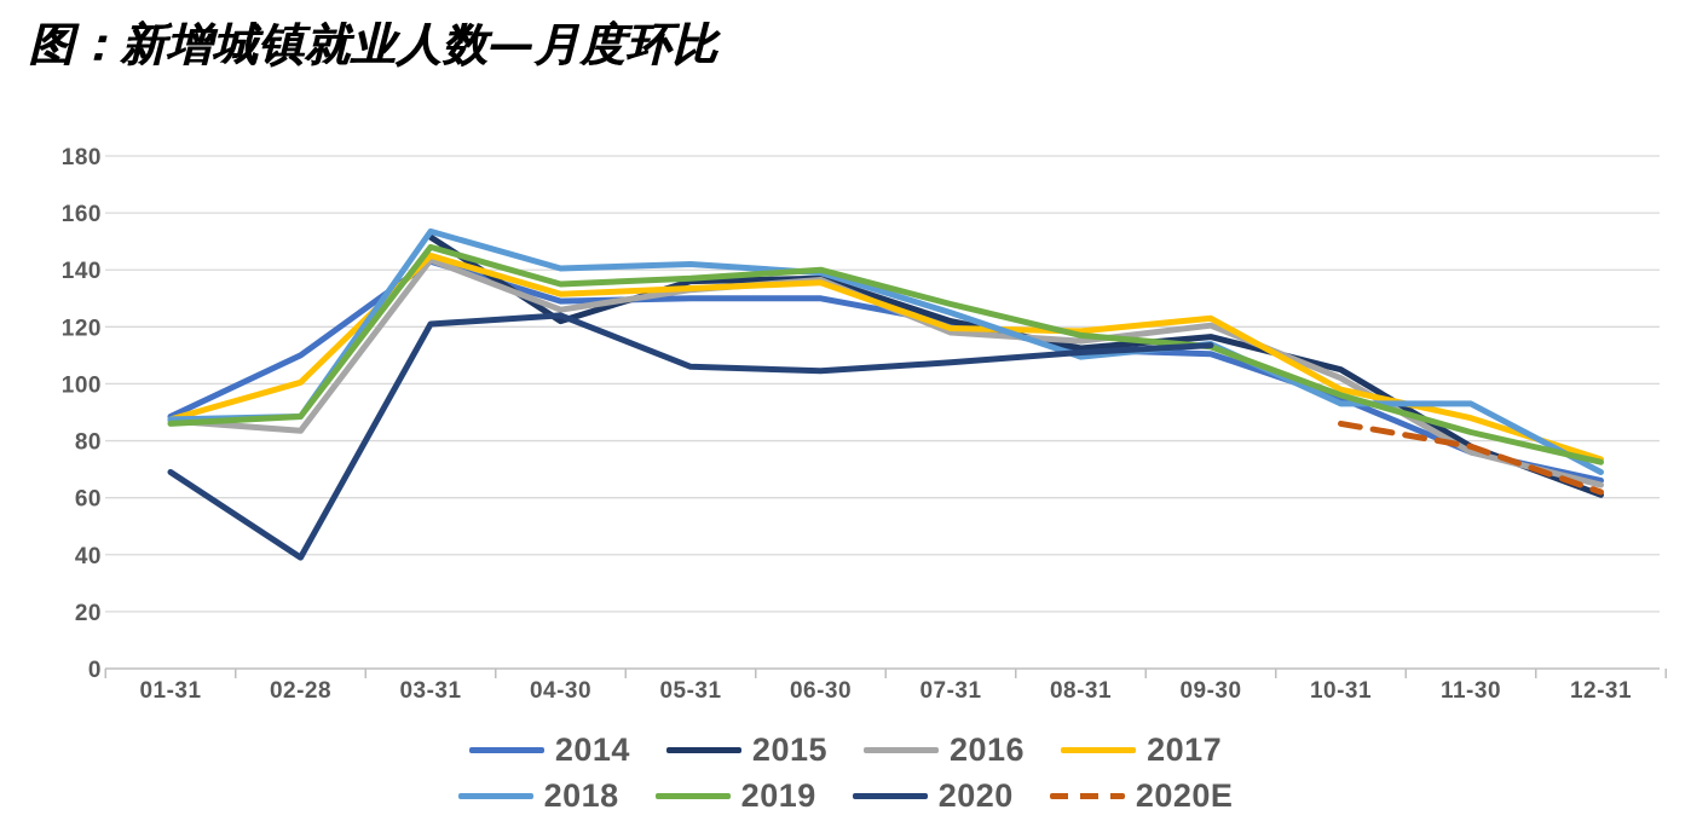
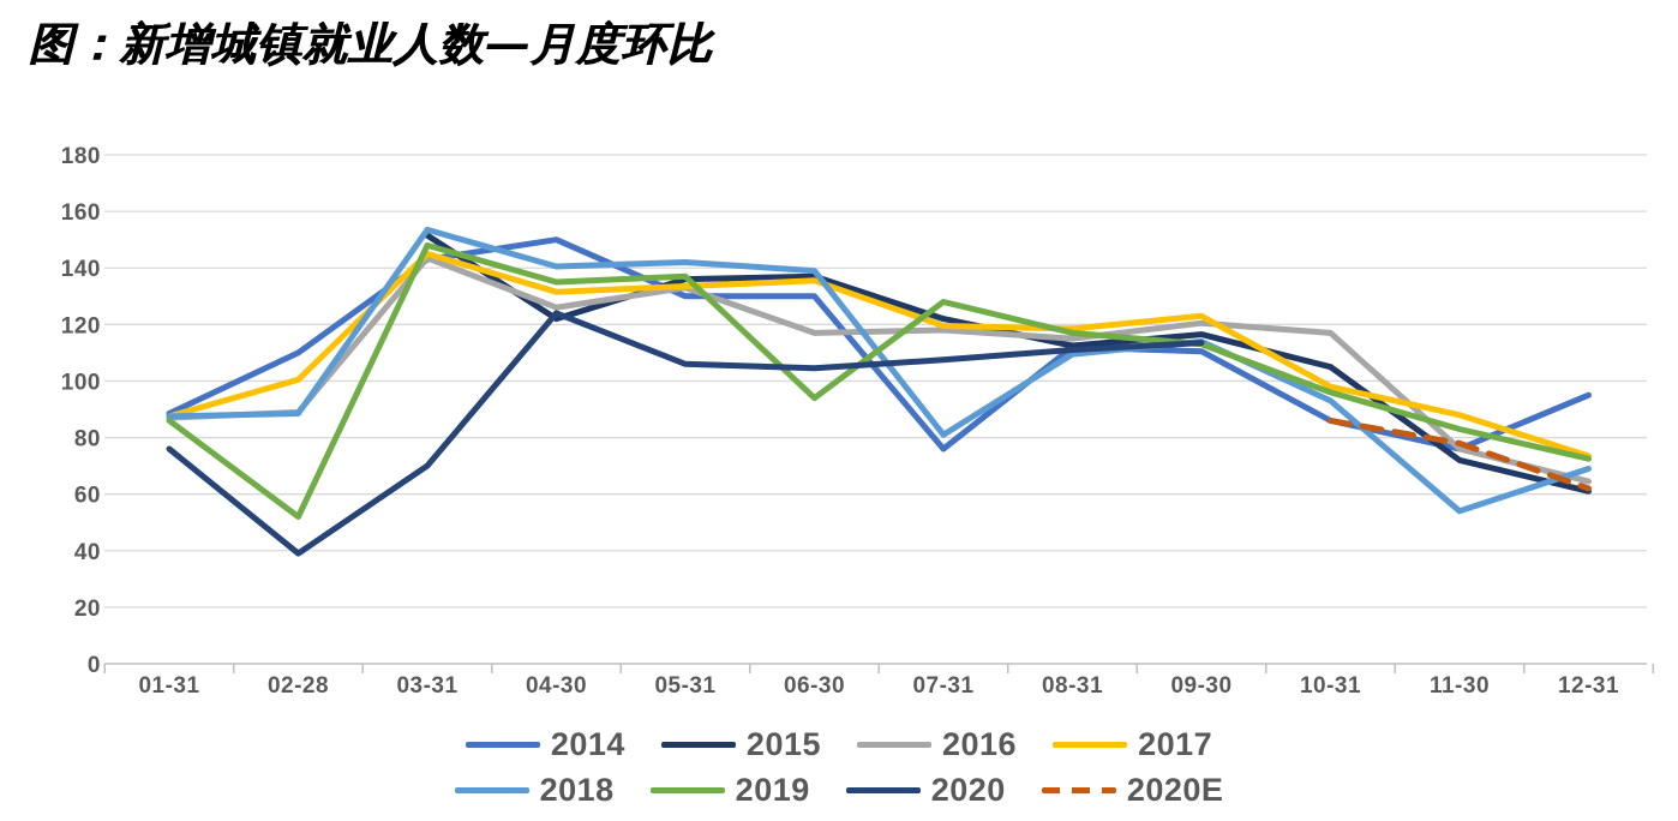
2020/01-31: 69 -> 76
2016/02-28: 84 -> 89
2019/02-28: 88 -> 52
2020/03-31: 121 -> 70
2014/04-30: 129 -> 150
2016/06-30: 136 -> 117
2019/06-30: 140 -> 94
2014/07-31: 122 -> 76
2018/07-31: 125 -> 81
2014/10-31: 95 -> 86
2016/10-31: 102 -> 117
2015/11-30: 78 -> 72
2018/11-30: 93 -> 54
2014/12-31: 66 -> 95
